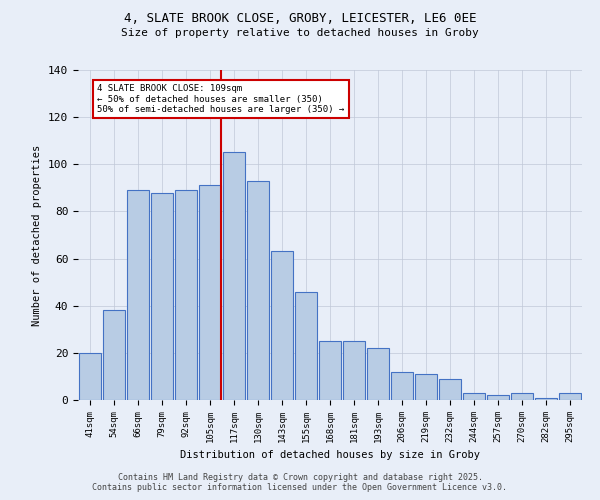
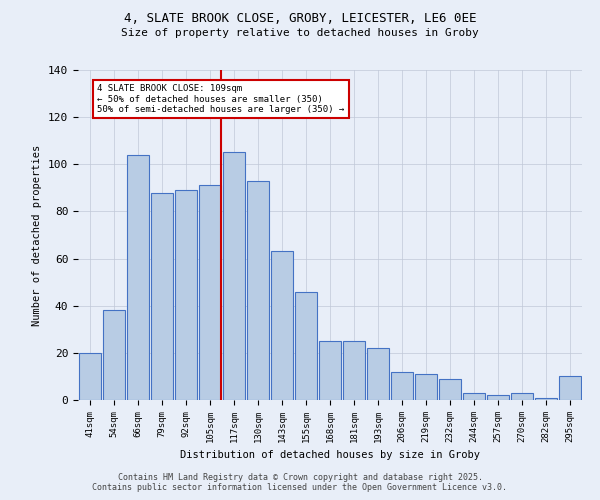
66sqm: 89 -> 104
295sqm: 3 -> 10
